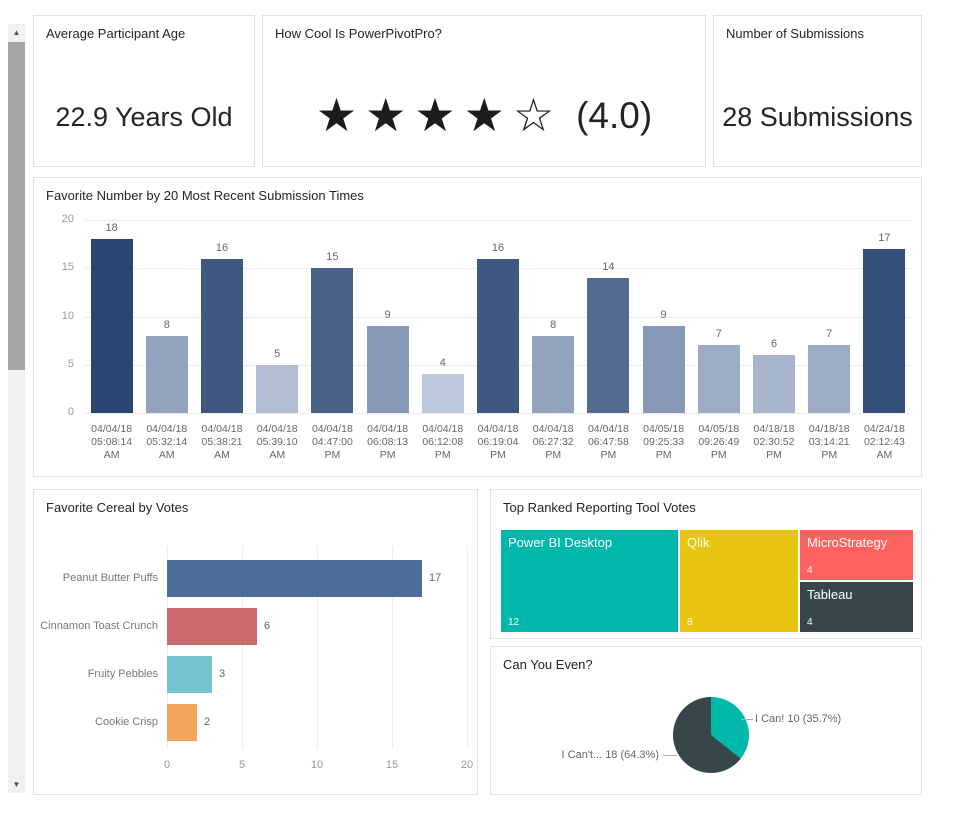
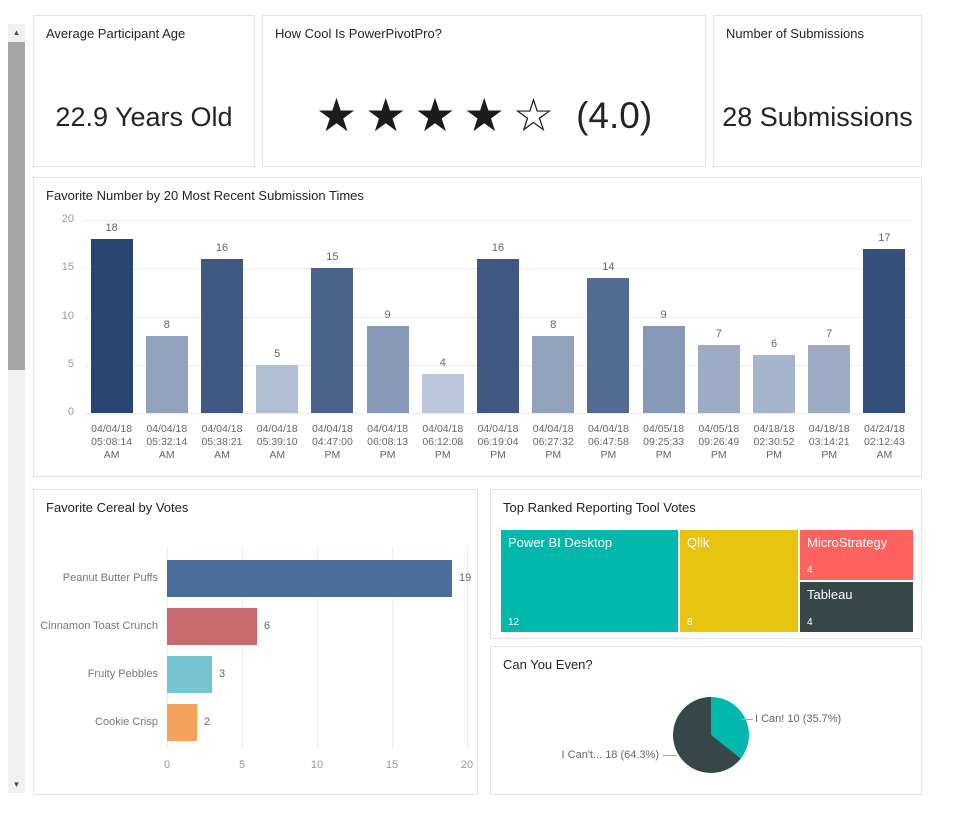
Favorite Cereal by Votes/Peanut Butter Puffs: 17 -> 19
